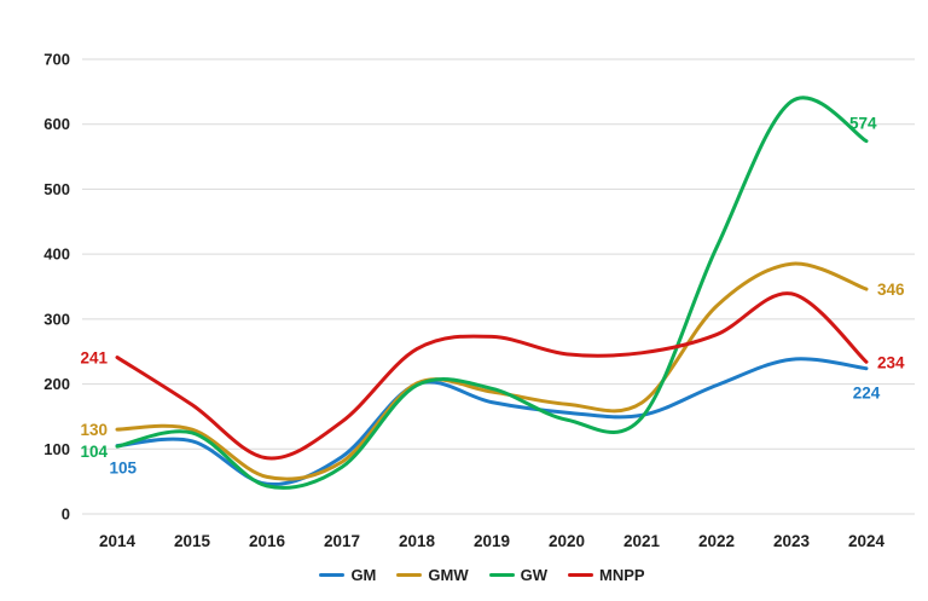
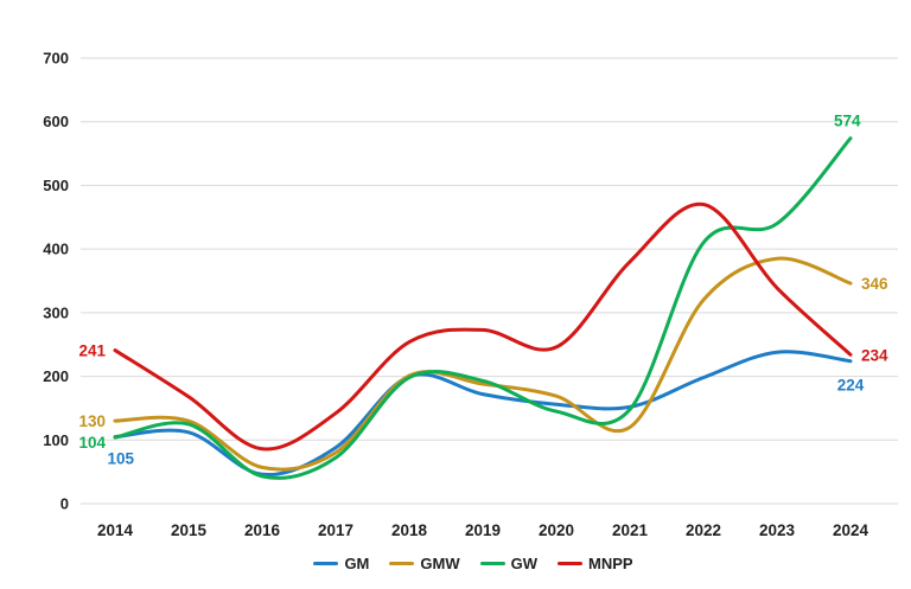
GMW/2021: 170 -> 120
MNPP/2021: 250 -> 380
MNPP/2022: 280 -> 470
GW/2023: 640 -> 440
